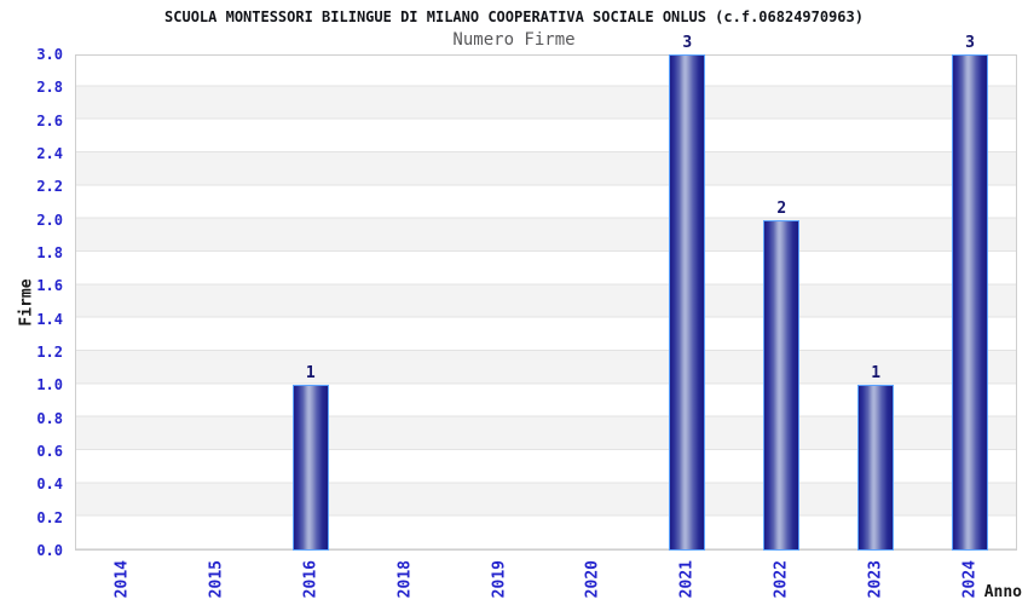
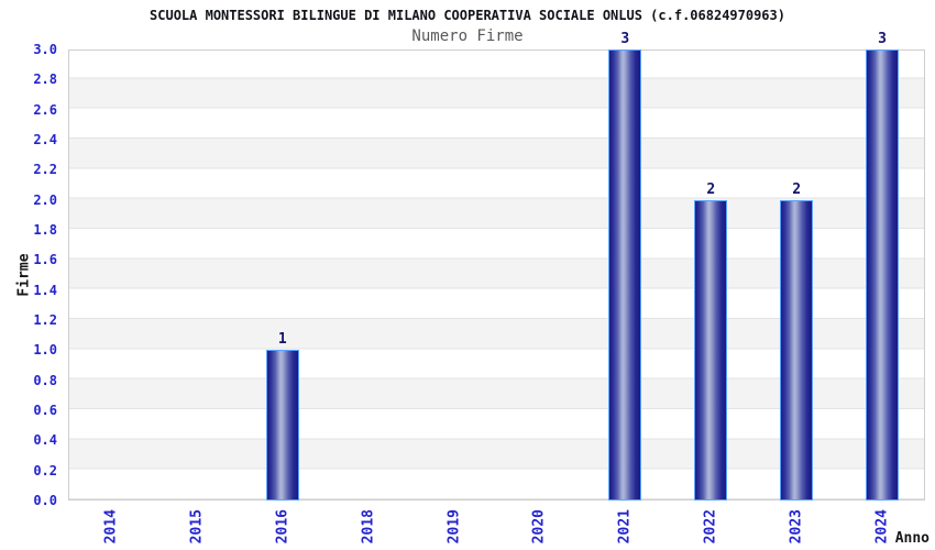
2023: 1 -> 2
